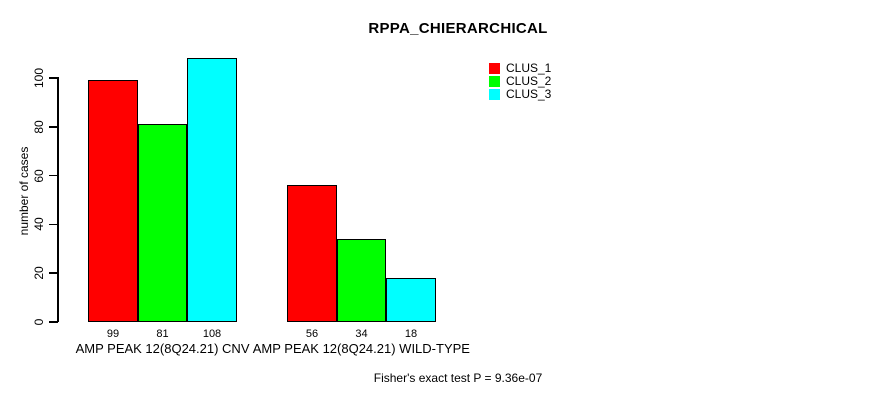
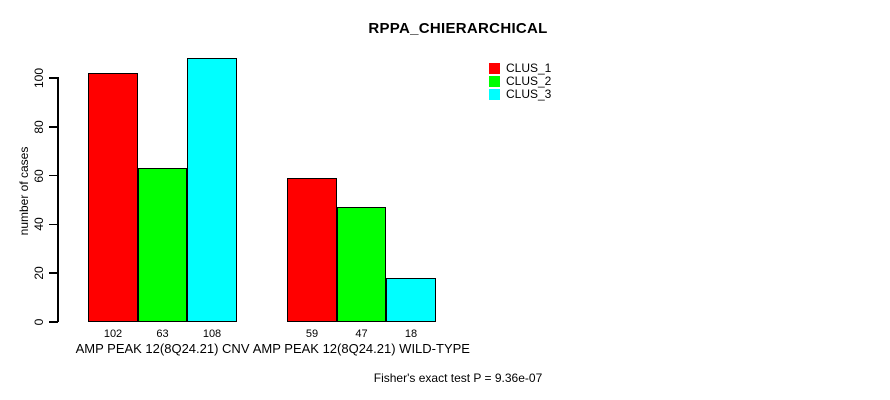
CLUS_1/AMP PEAK 12(8Q24.21) CNV: 99 -> 102
CLUS_2/AMP PEAK 12(8Q24.21) CNV: 81 -> 63
CLUS_1/AMP PEAK 12(8Q24.21) WILD-TYPE: 56 -> 59
CLUS_2/AMP PEAK 12(8Q24.21) WILD-TYPE: 34 -> 47
